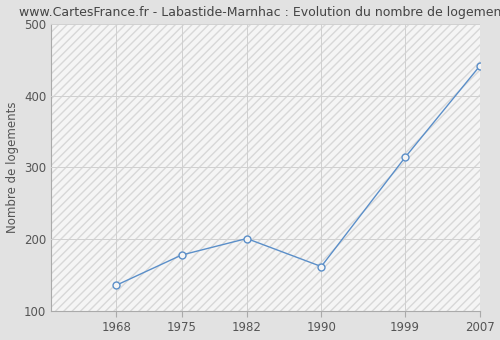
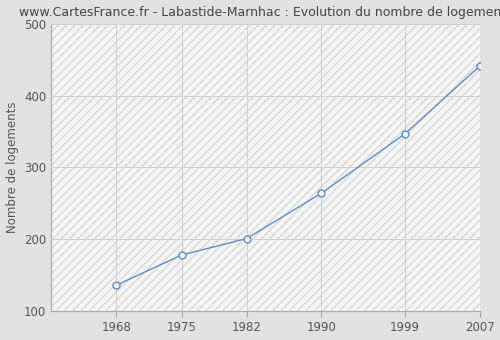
1990: 162 -> 264
1999: 314 -> 347
